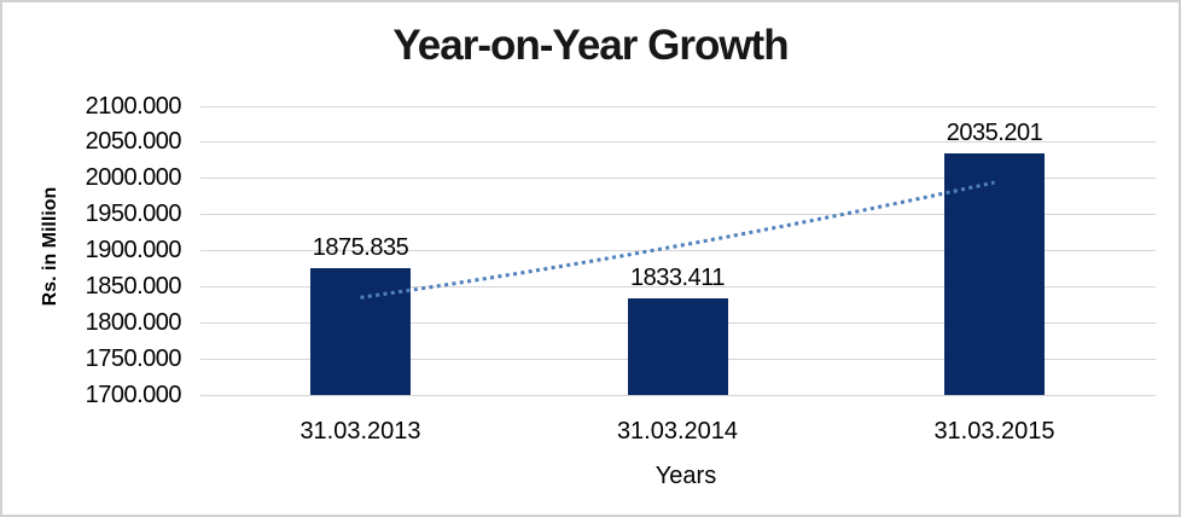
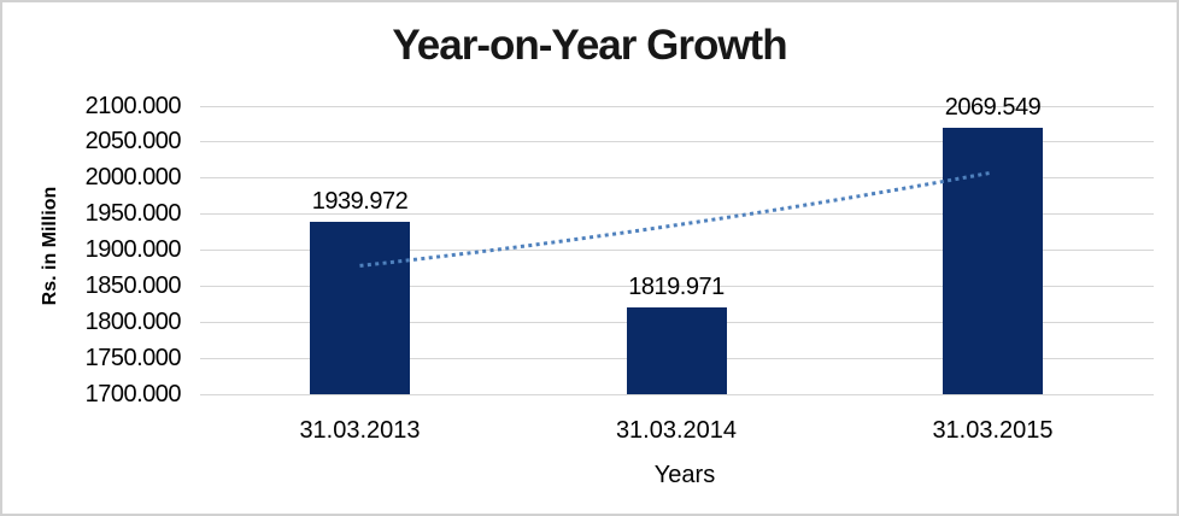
31.03.2013: 1875.835 -> 1939.972
31.03.2014: 1833.411 -> 1819.971
31.03.2015: 2035.201 -> 2069.549
